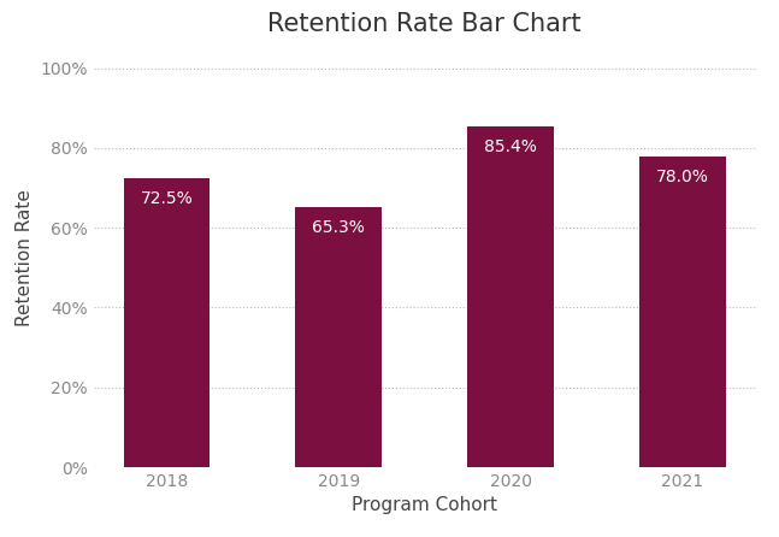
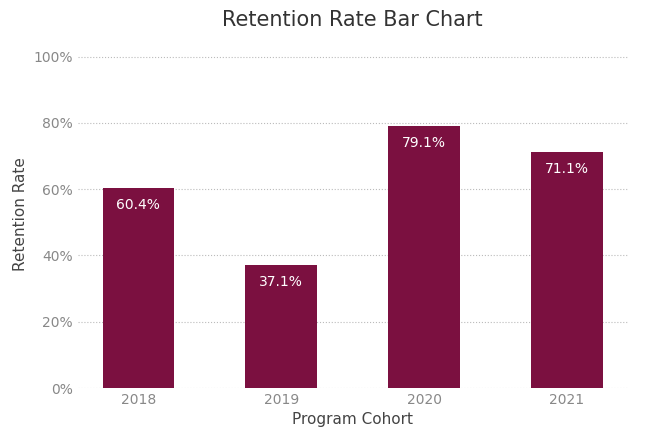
2018: 72.5% -> 60.4%
2019: 65.3% -> 37.1%
2020: 85.4% -> 79.1%
2021: 78.0% -> 71.1%
